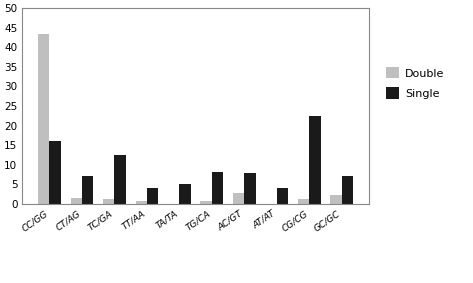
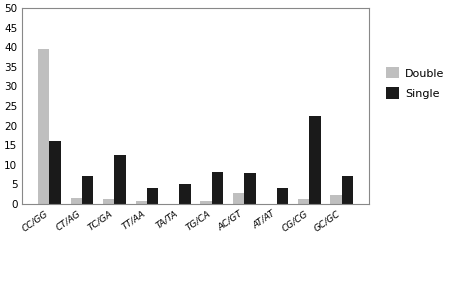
Double/CC/GG: 43.5 -> 39.5
